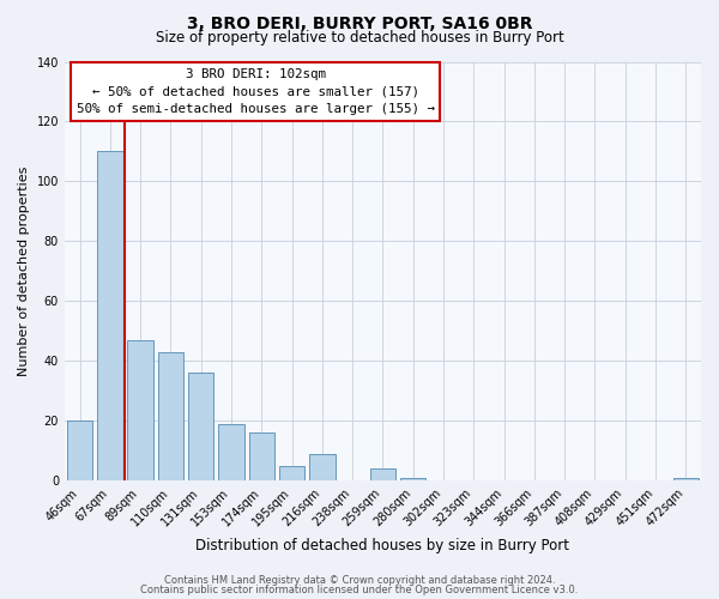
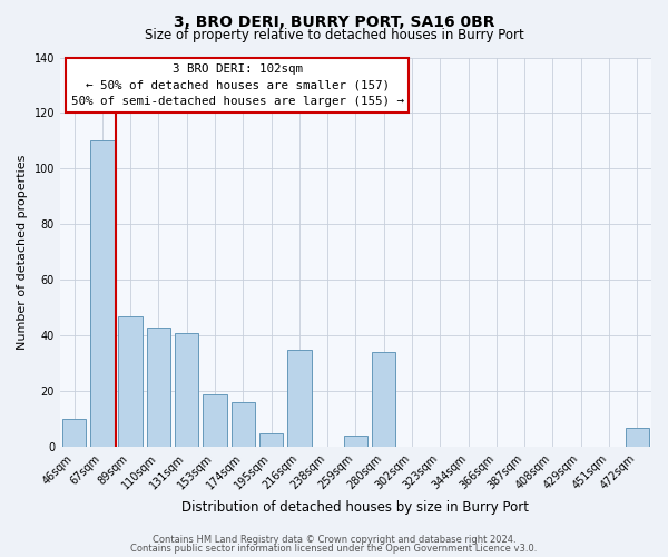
46sqm: 20 -> 10
131sqm: 36 -> 41
216sqm: 9 -> 35
280sqm: 1 -> 34
472sqm: 1 -> 7
